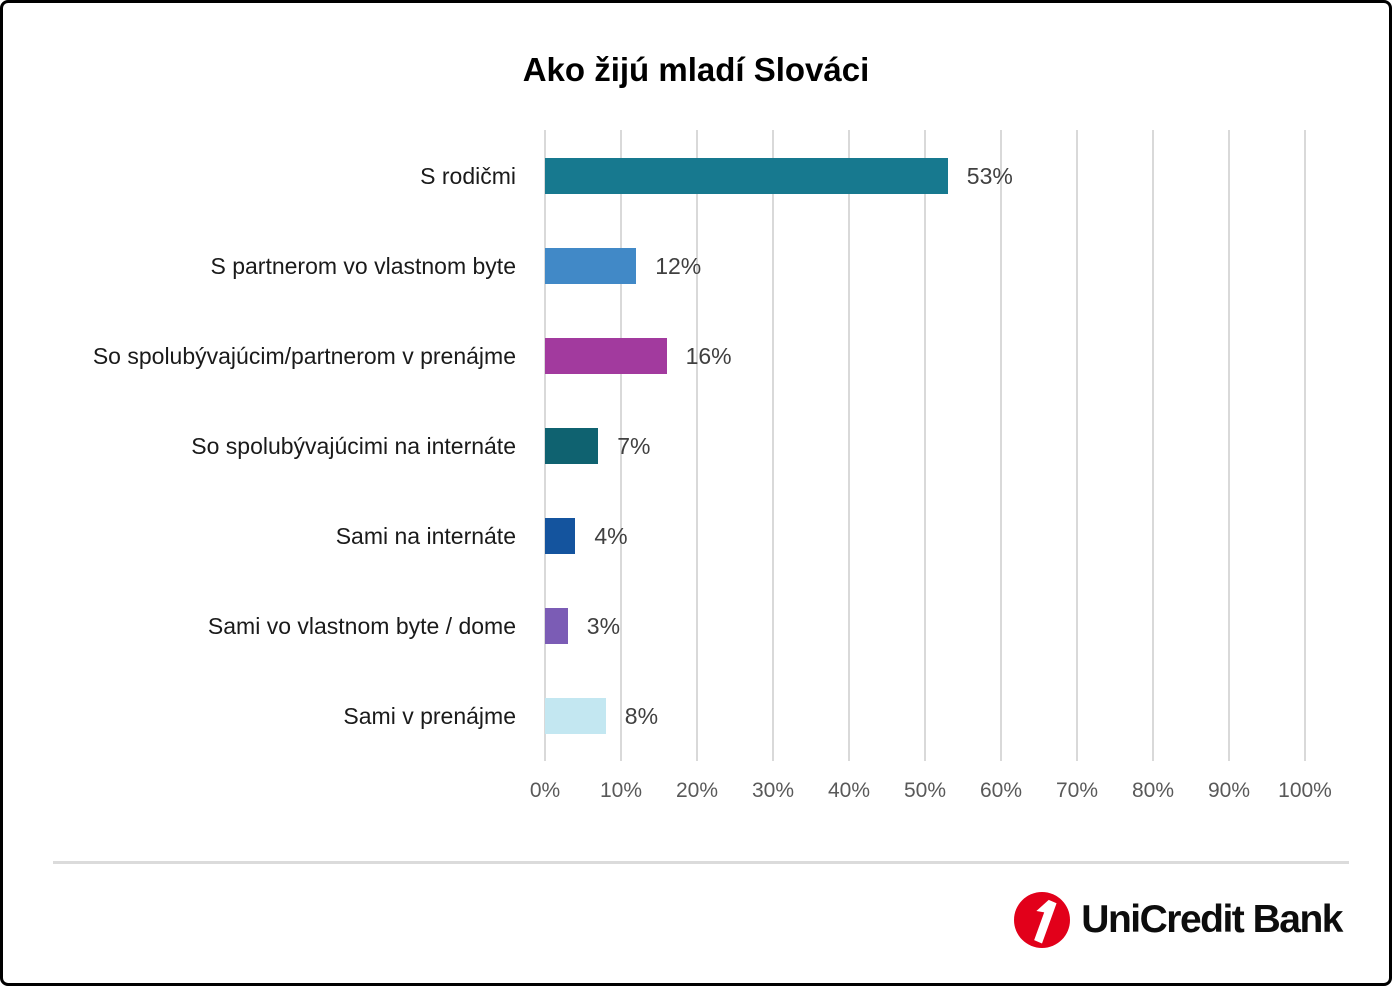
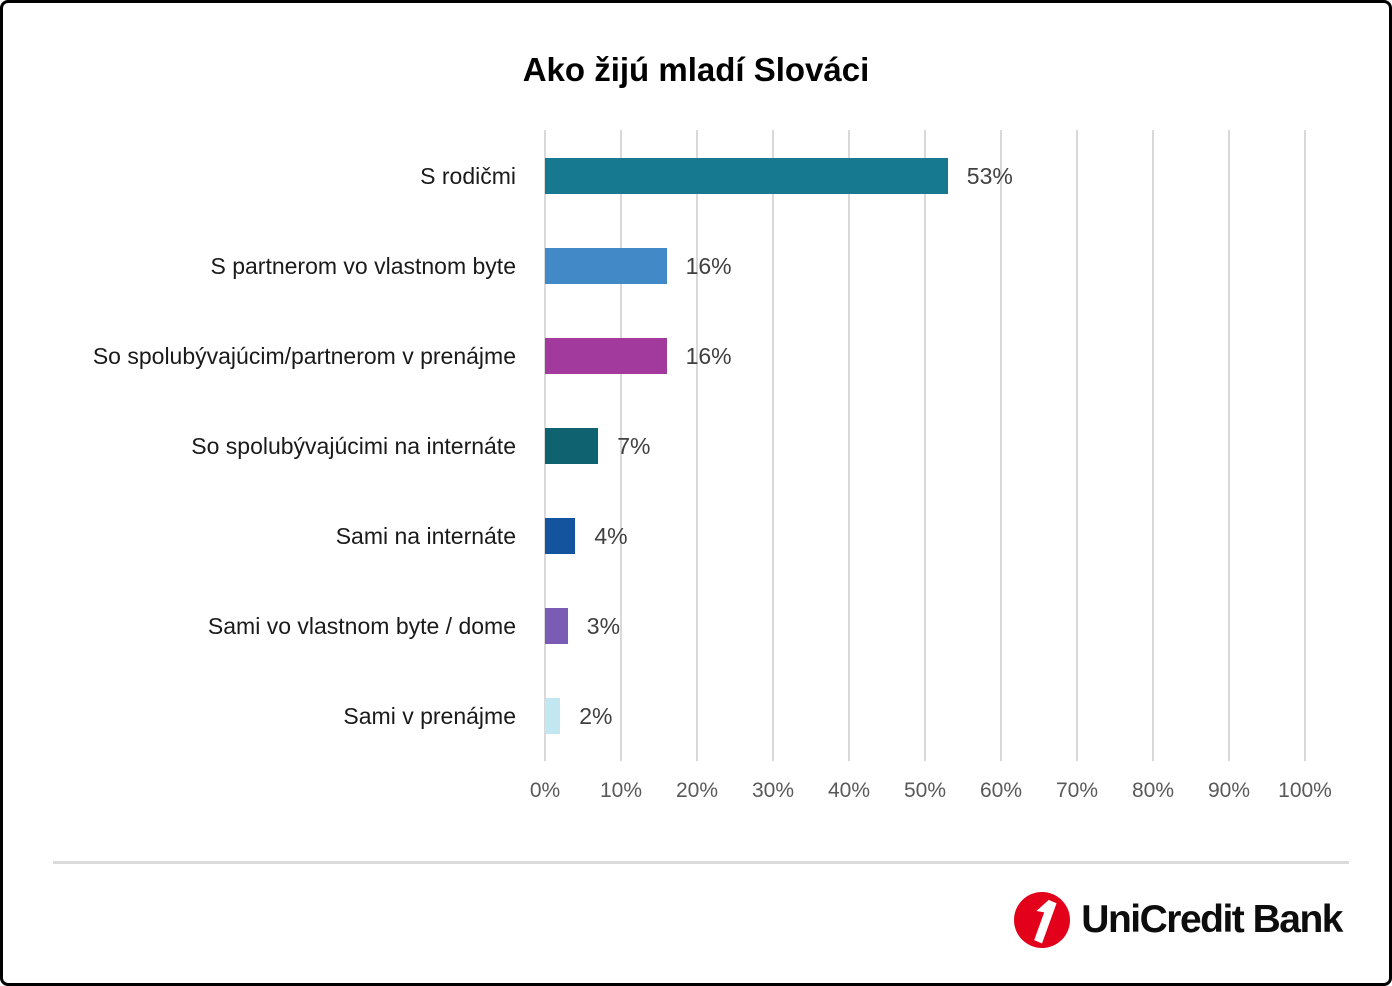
S partnerom vo vlastnom byte: 12% -> 16%
Sami v prenájme: 8% -> 2%
